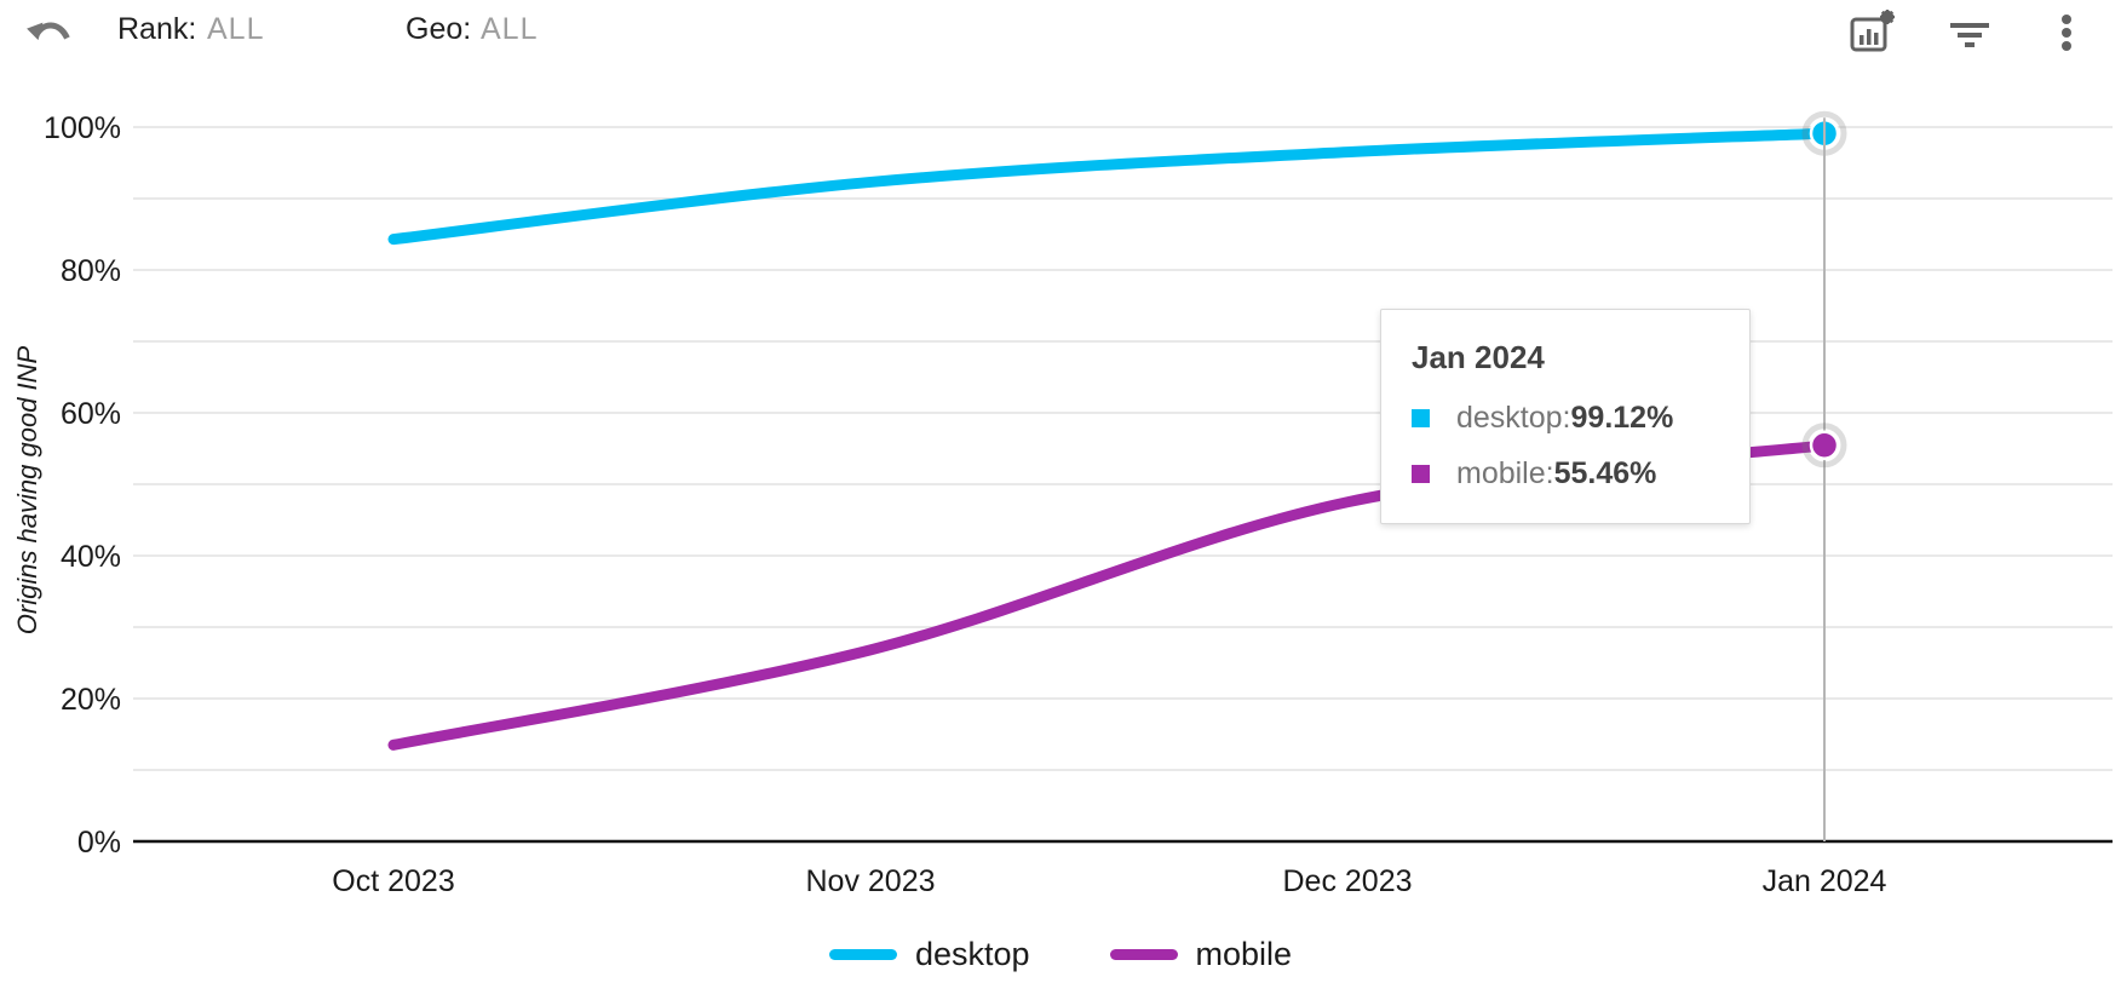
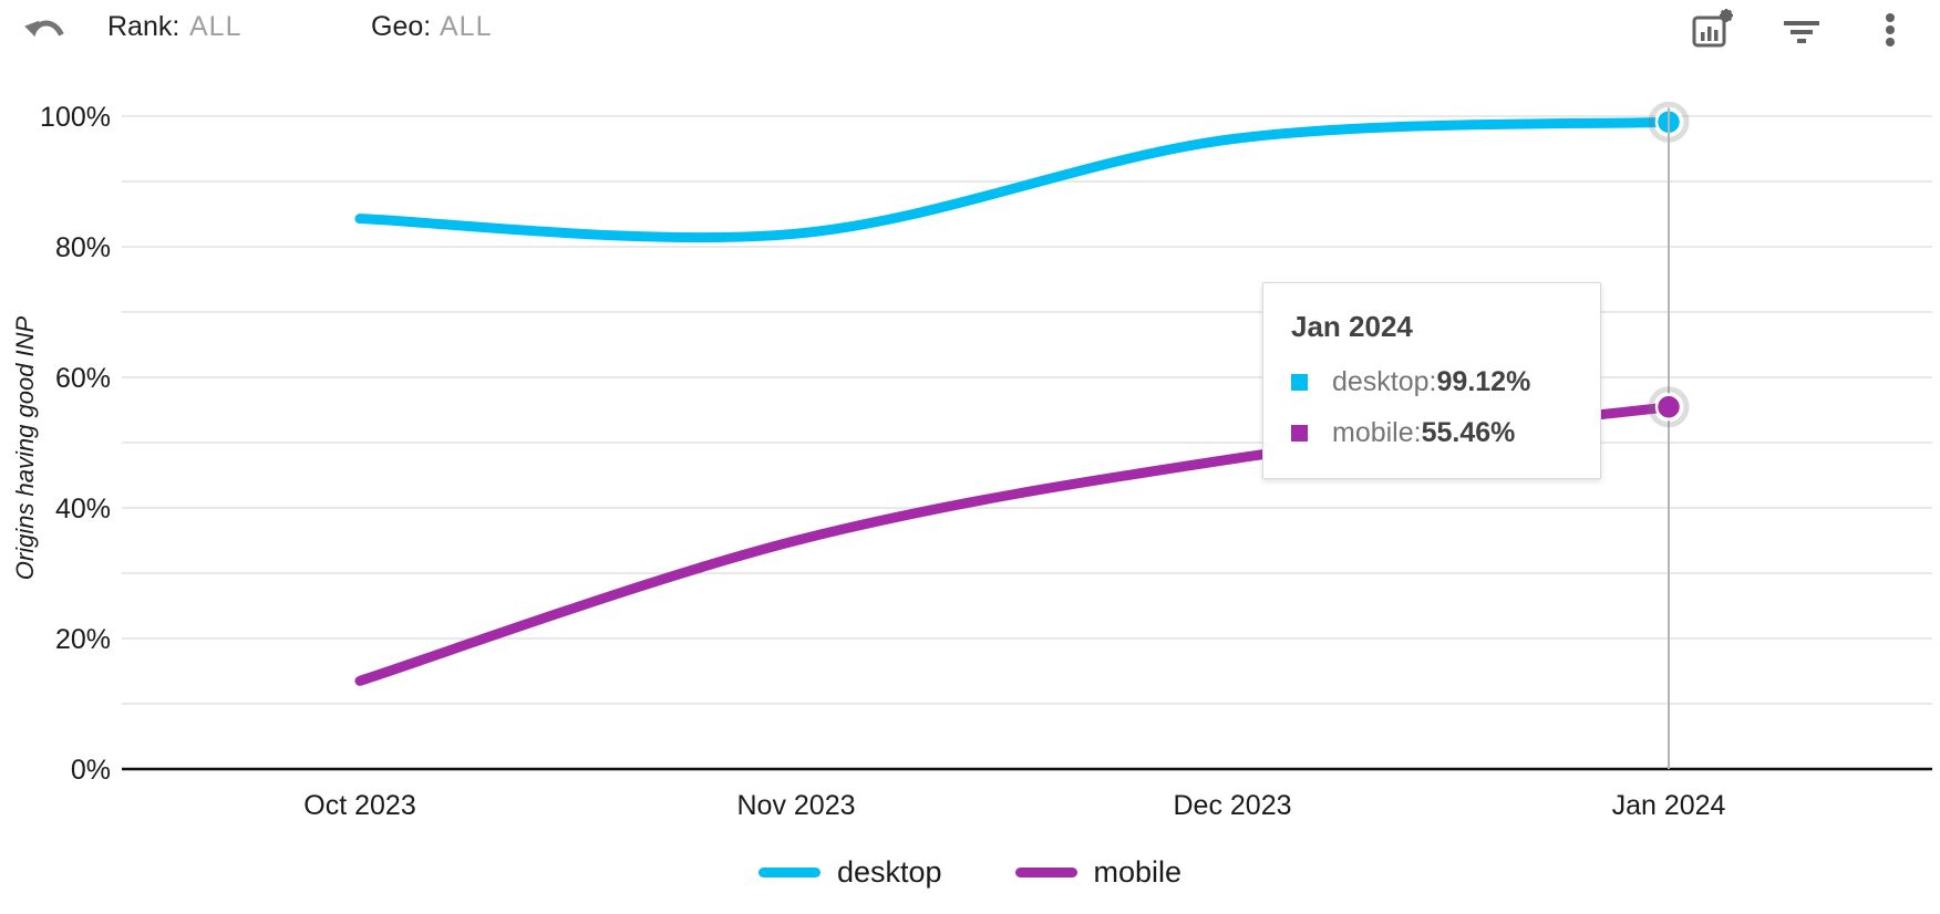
desktop/Nov 2023: 92% -> 82%
mobile/Nov 2023: 27% -> 35%
